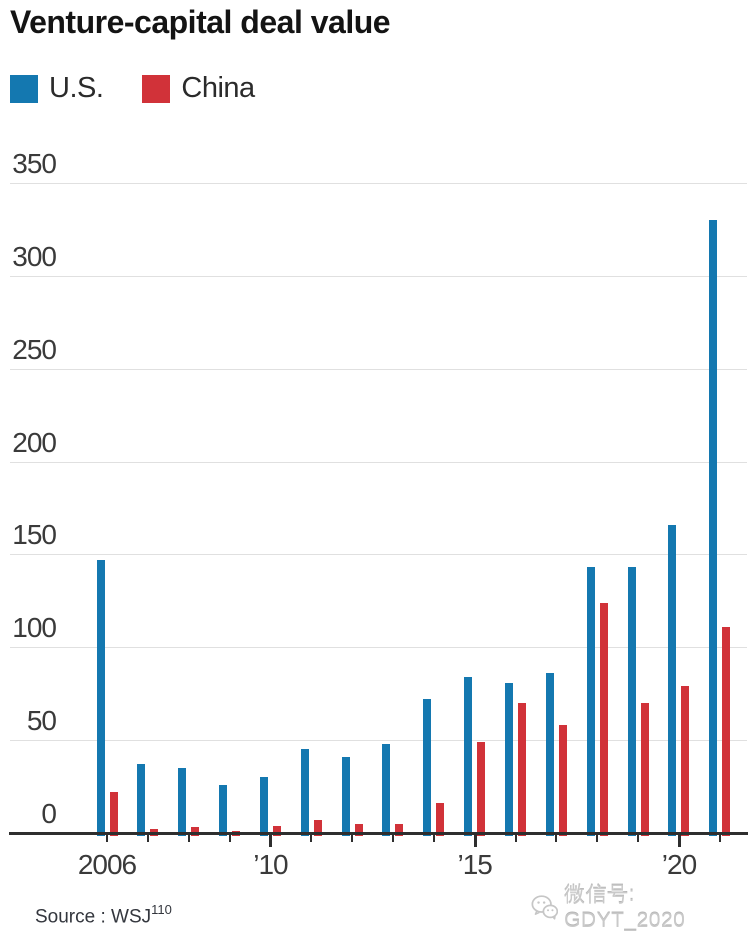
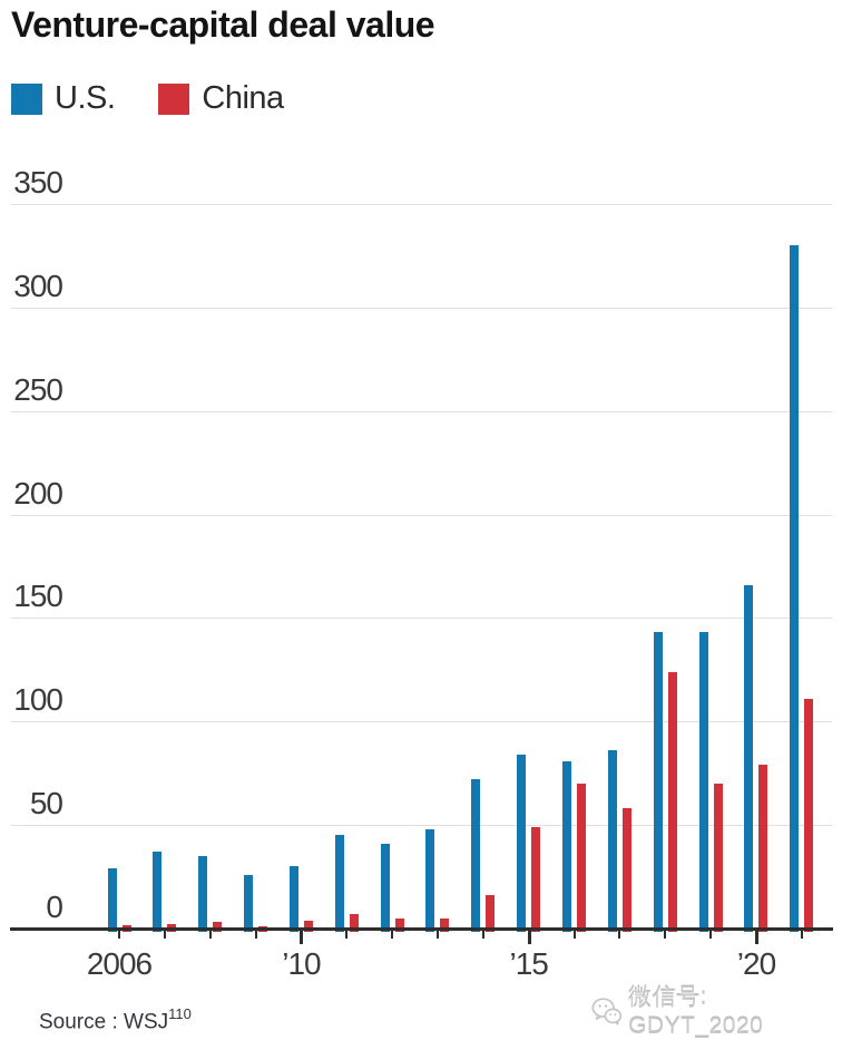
U.S./2006: 147 -> 29
China/2006: 22 -> 2
